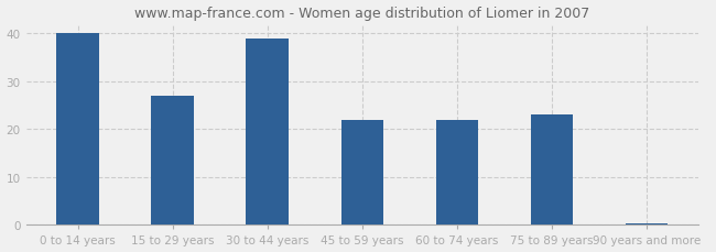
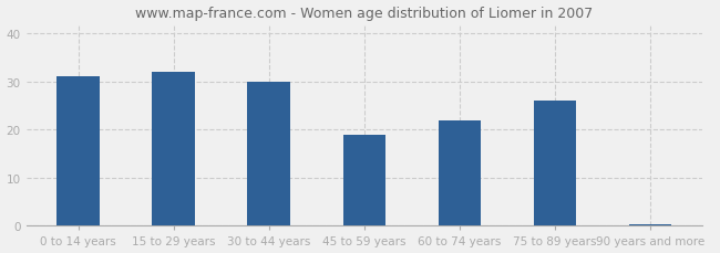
0 to 14 years: 40.0 -> 31.0
15 to 29 years: 27.0 -> 32.0
30 to 44 years: 39.0 -> 30.0
45 to 59 years: 22.0 -> 19.0
75 to 89 years: 23.0 -> 26.0
